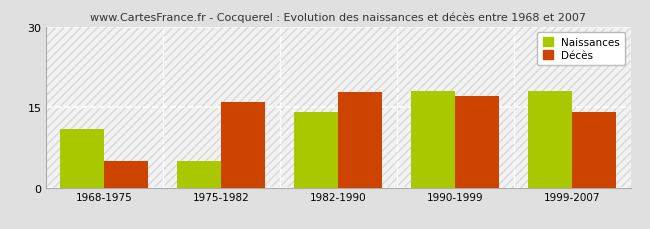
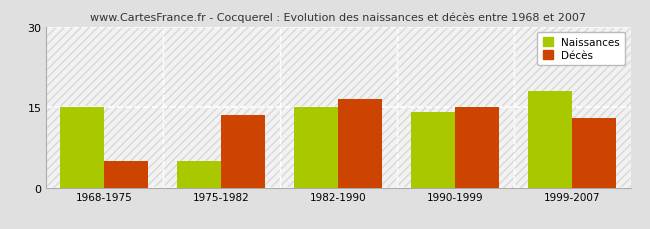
Naissances/1968-1975: 11 -> 15
Décès/1975-1982: 16.0 -> 13.5
Naissances/1982-1990: 14 -> 15
Décès/1982-1990: 17.8 -> 16.5
Naissances/1990-1999: 18 -> 14
Décès/1990-1999: 17.0 -> 15.0
Décès/1999-2007: 14.0 -> 13.0
